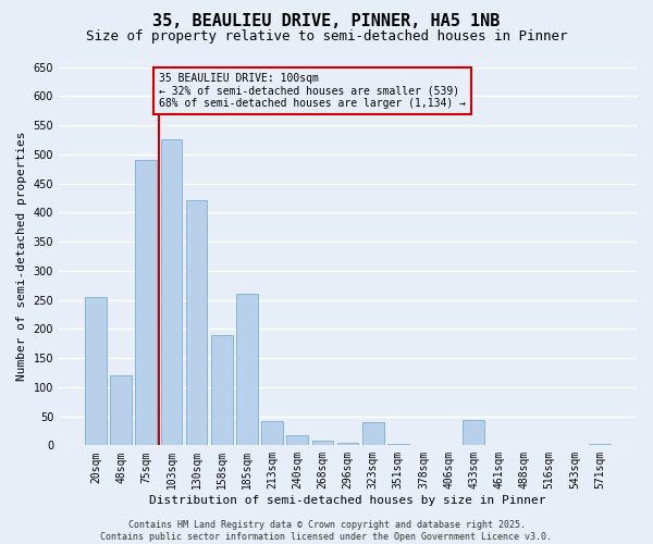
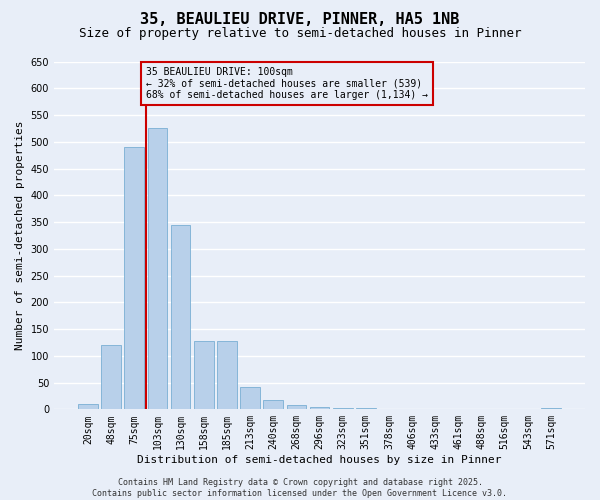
20sqm: 254 -> 10
130sqm: 422 -> 345
158sqm: 190 -> 128
185sqm: 260 -> 128
323sqm: 40 -> 3
433sqm: 44 -> 1
